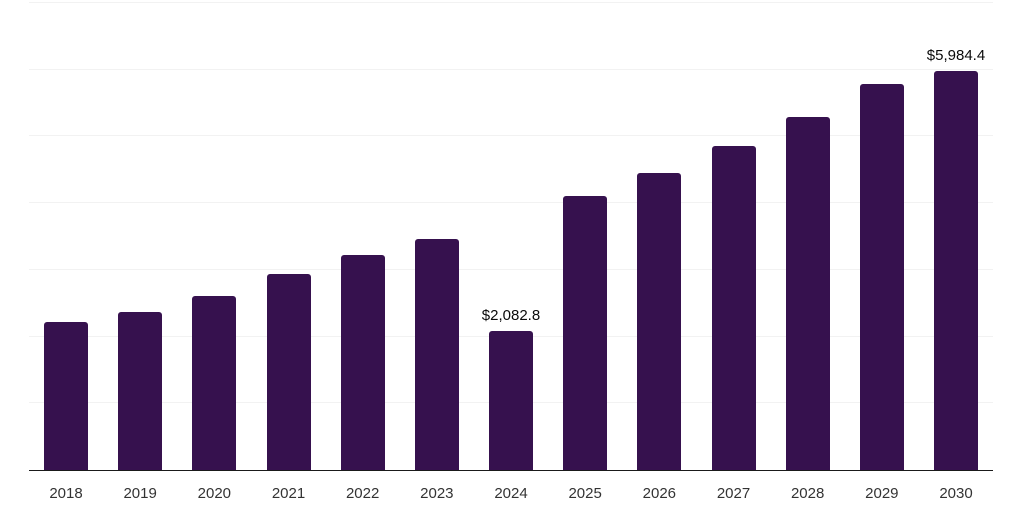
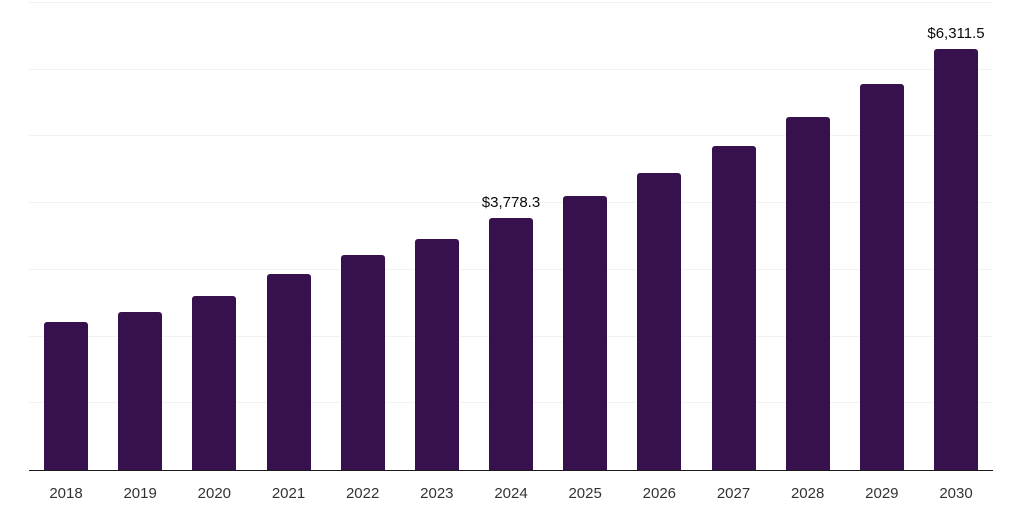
2024: $2,082.8 -> $3,778.3
2030: $5,984.4 -> $6,311.5
